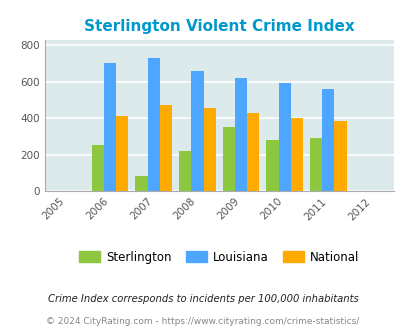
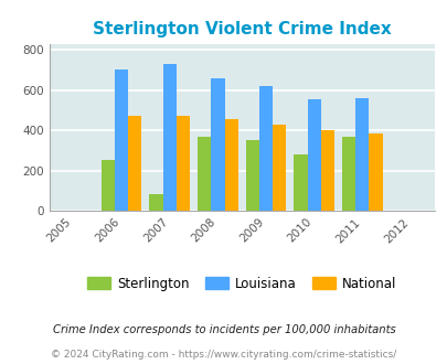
National/2006: 410 -> 480
Sterlington/2008: 220 -> 370
Louisiana/2010: 590 -> 560
Sterlington/2011: 290 -> 370
